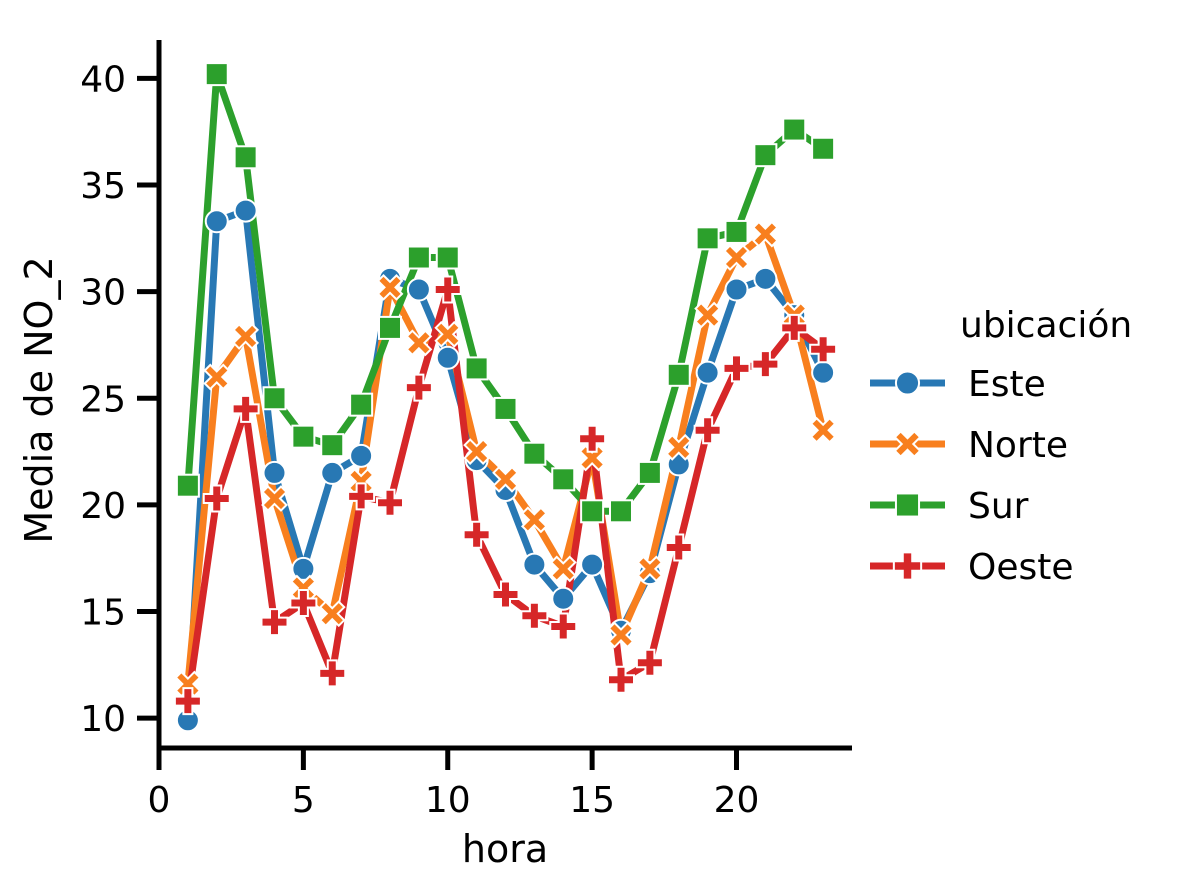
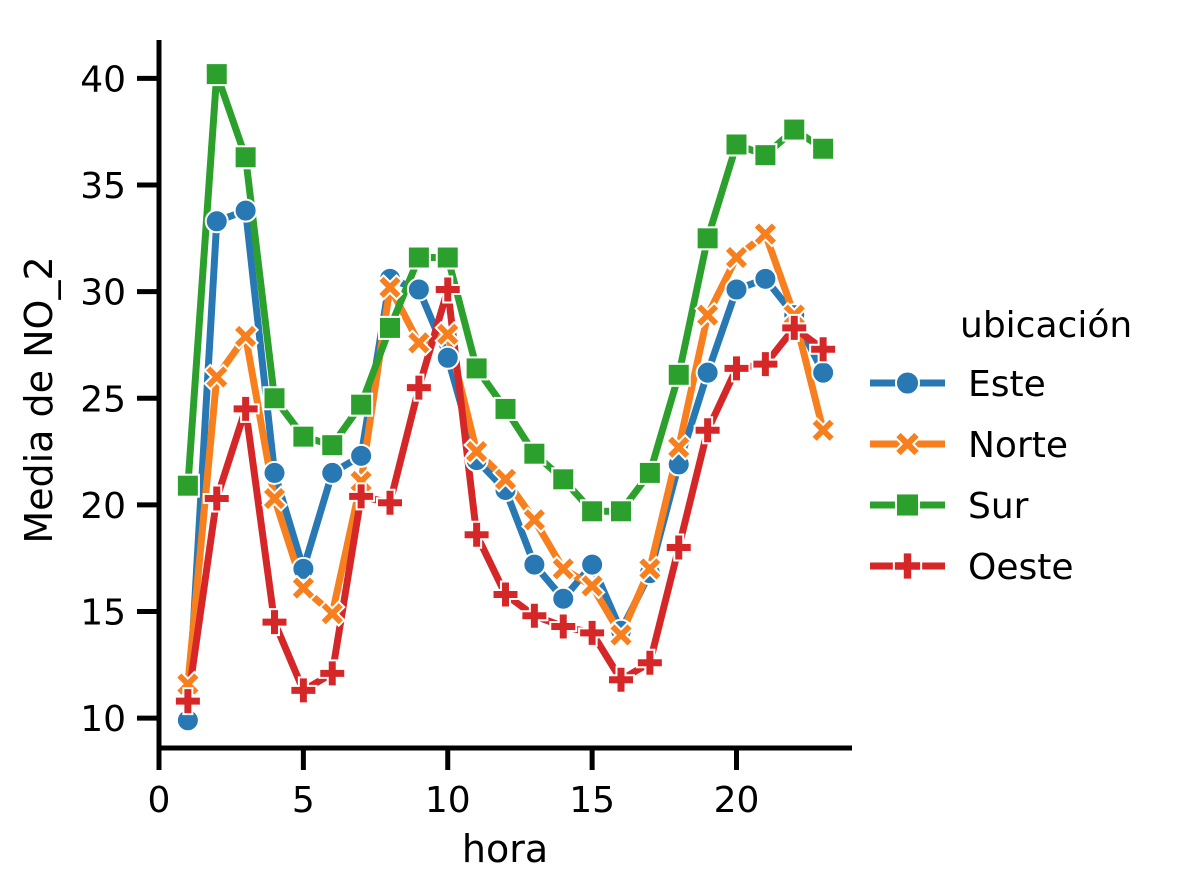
Oeste/5: 15.4 -> 11.3
Norte/15: 22.2 -> 16.2
Oeste/15: 23.1 -> 14.0
Sur/20: 32.8 -> 36.9
